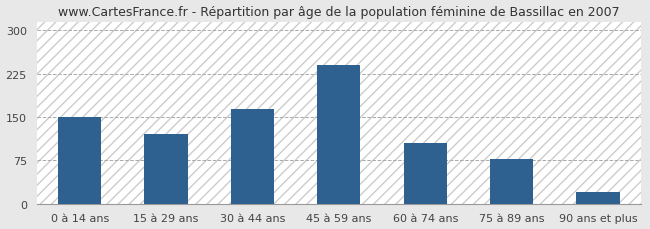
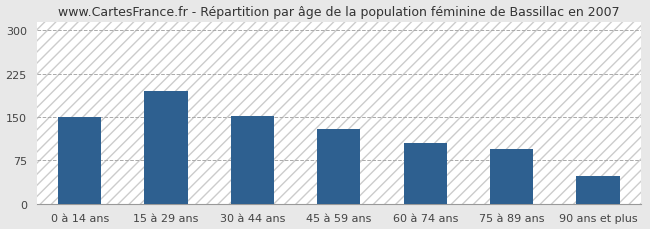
15 à 29 ans: 120 -> 194
30 à 44 ans: 163 -> 152
45 à 59 ans: 240 -> 130
75 à 89 ans: 78 -> 94
90 ans et plus: 20 -> 48
